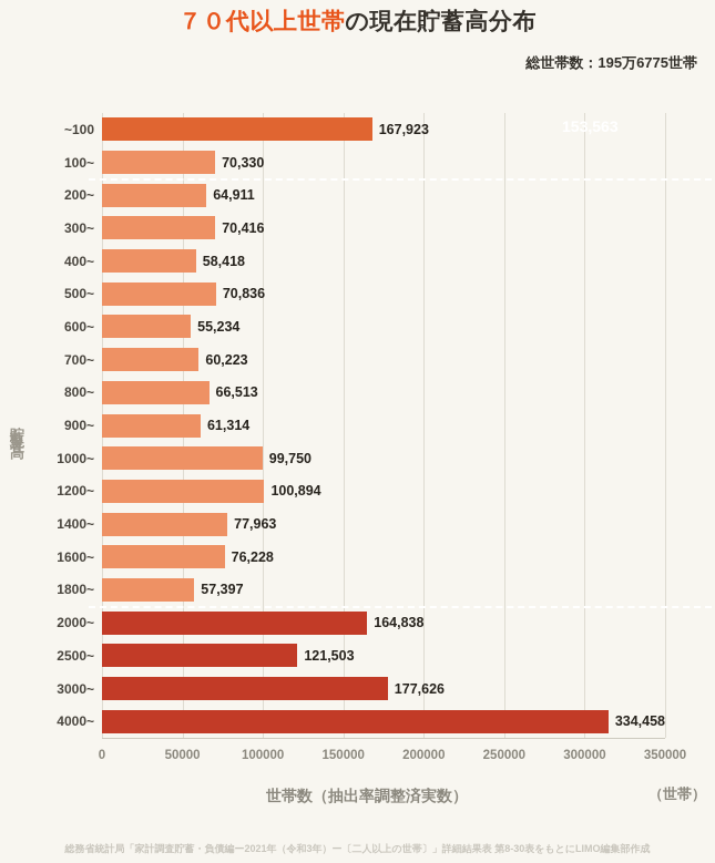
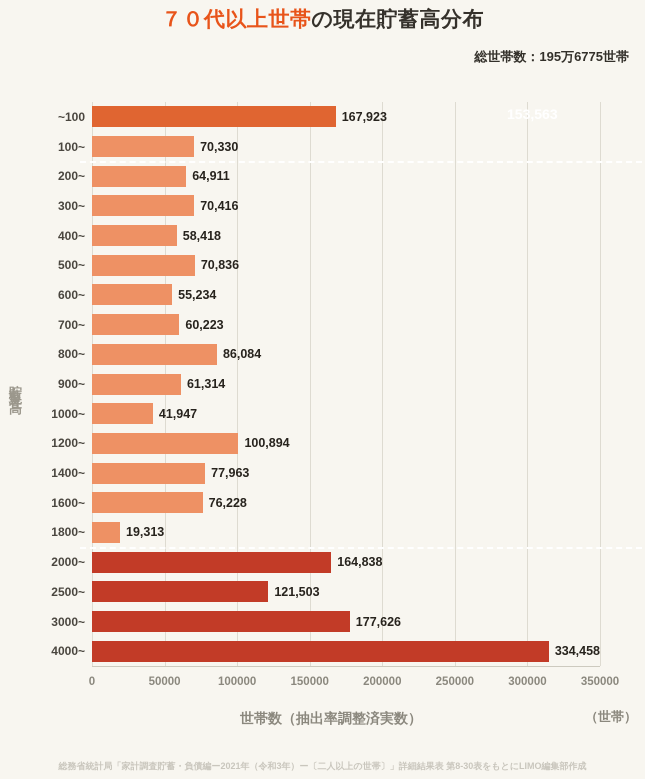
800~: 66,513 -> 86,084
1000~: 99,750 -> 41,947
1800~: 57,397 -> 19,313
